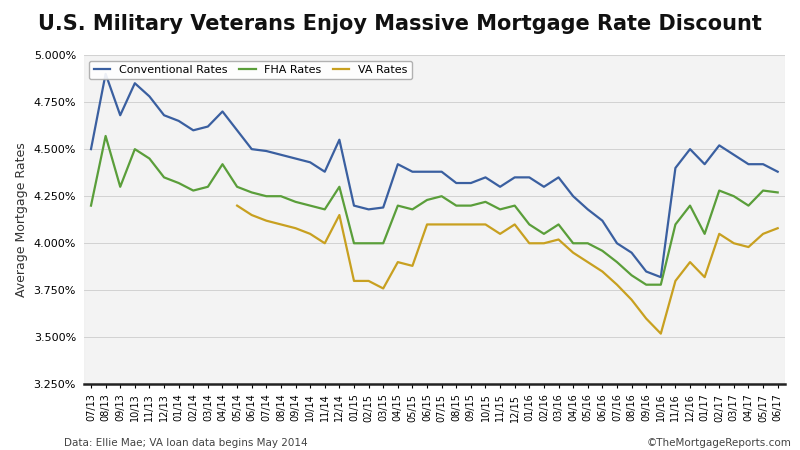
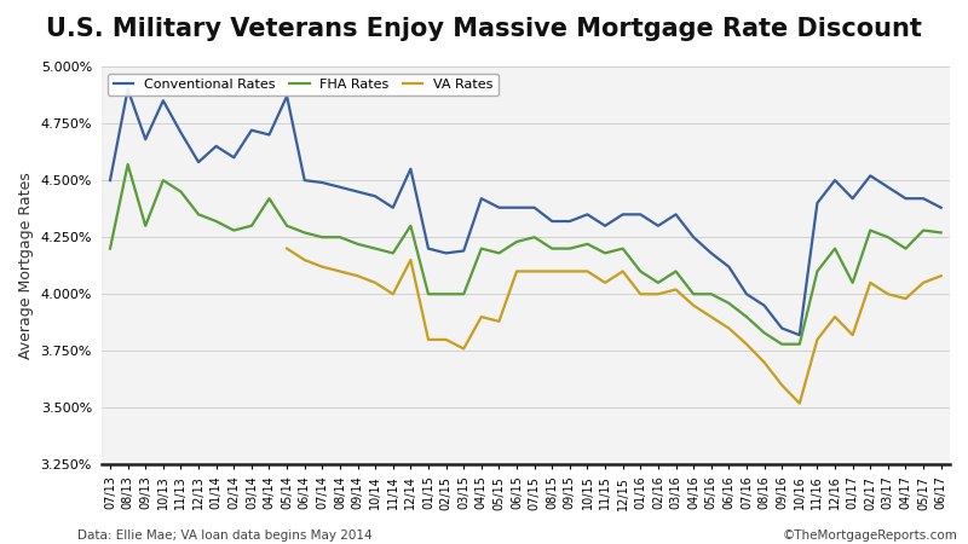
Conventional Rates/11/13: 4.78% -> 4.71%
Conventional Rates/12/13: 4.68% -> 4.58%
Conventional Rates/03/14: 4.62% -> 4.72%
Conventional Rates/05/14: 4.60% -> 4.87%
